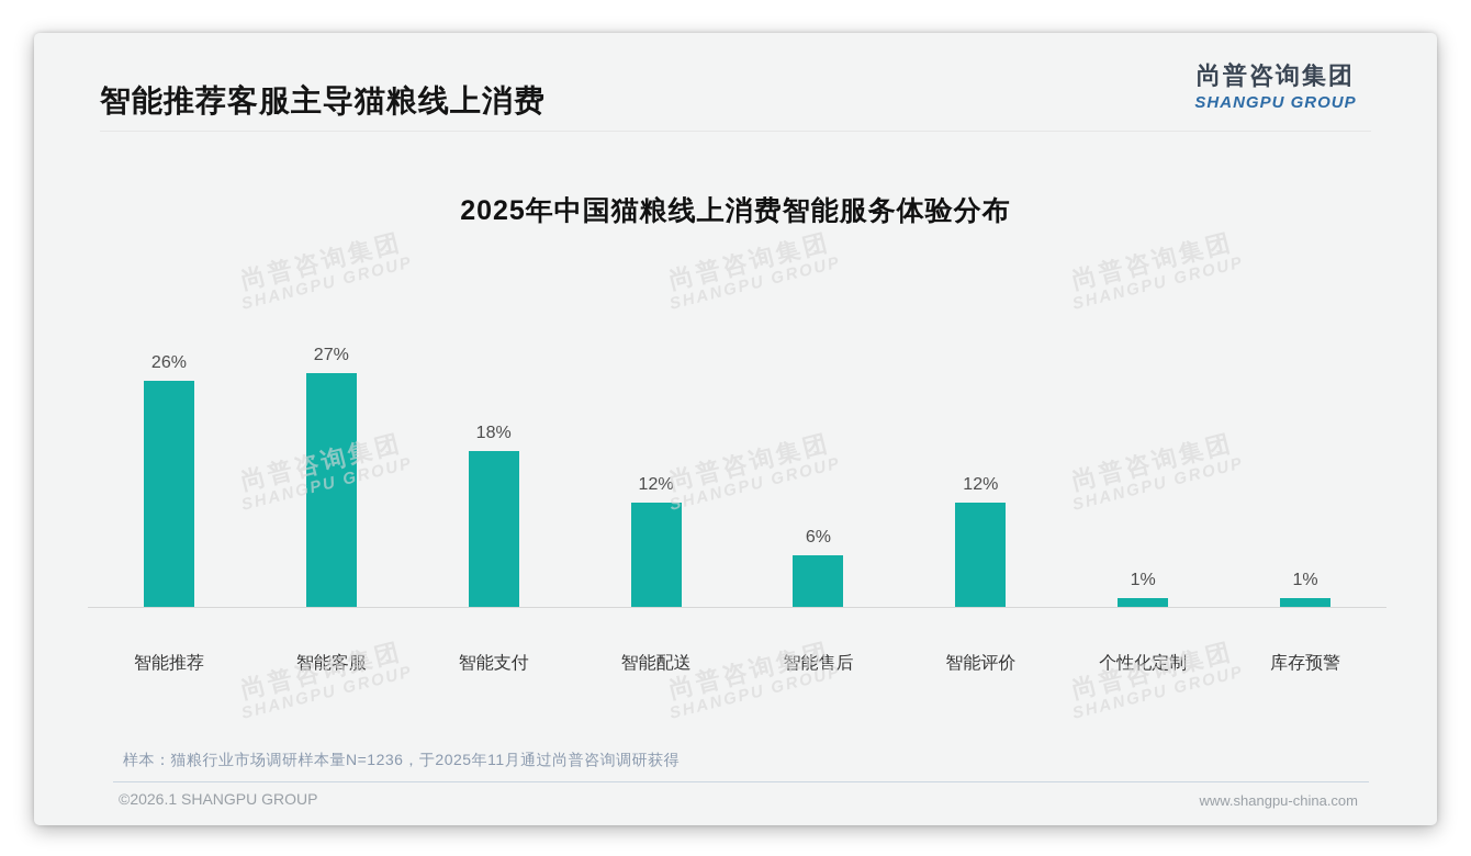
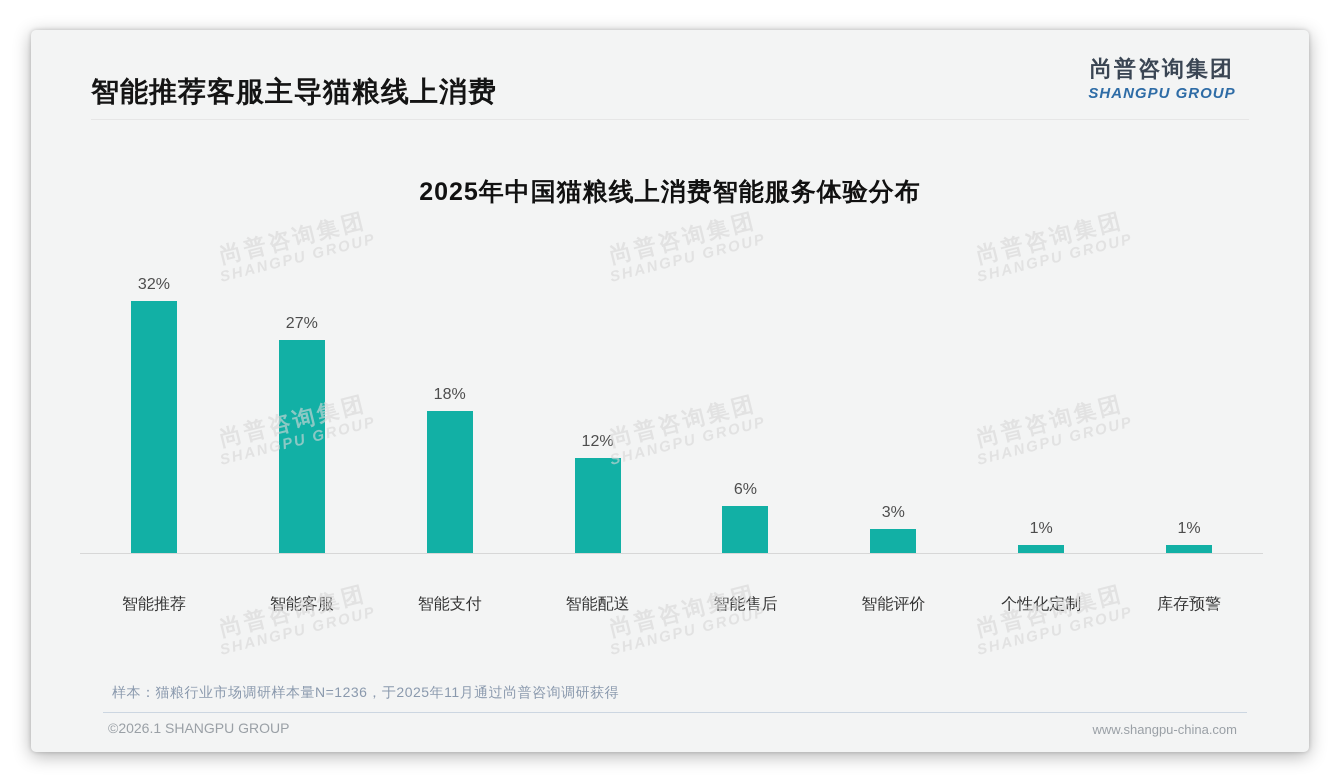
智能推荐: 26% -> 32%
智能评价: 12% -> 3%
